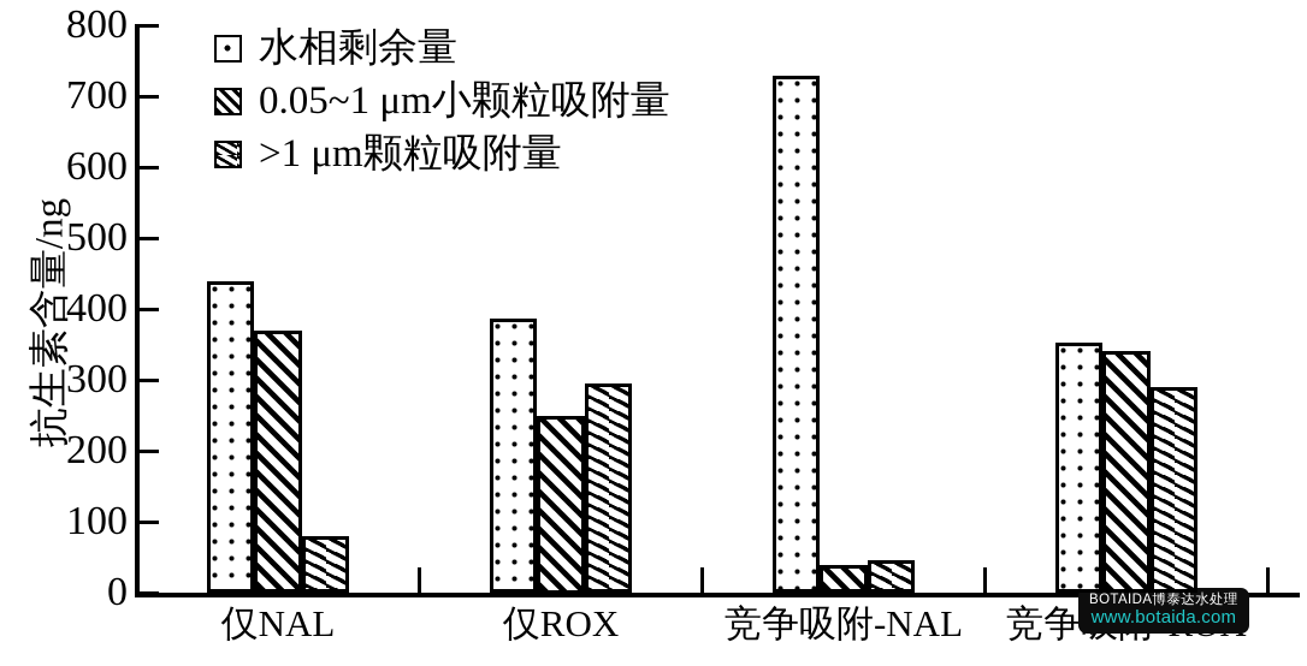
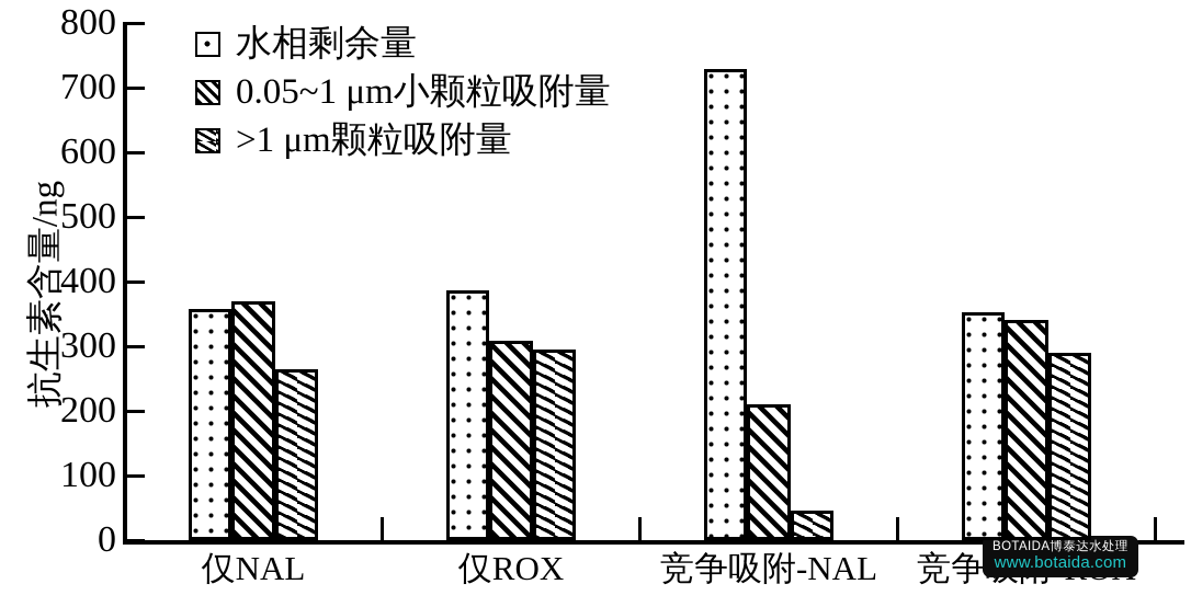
水相剩余量/仅NAL: 440 -> 360
>1 μm颗粒吸附量/仅NAL: 80 -> 260
0.05~1 μm小颗粒吸附量/仅ROX: 250 -> 310
0.05~1 μm小颗粒吸附量/竞争吸附-NAL: 40 -> 210
